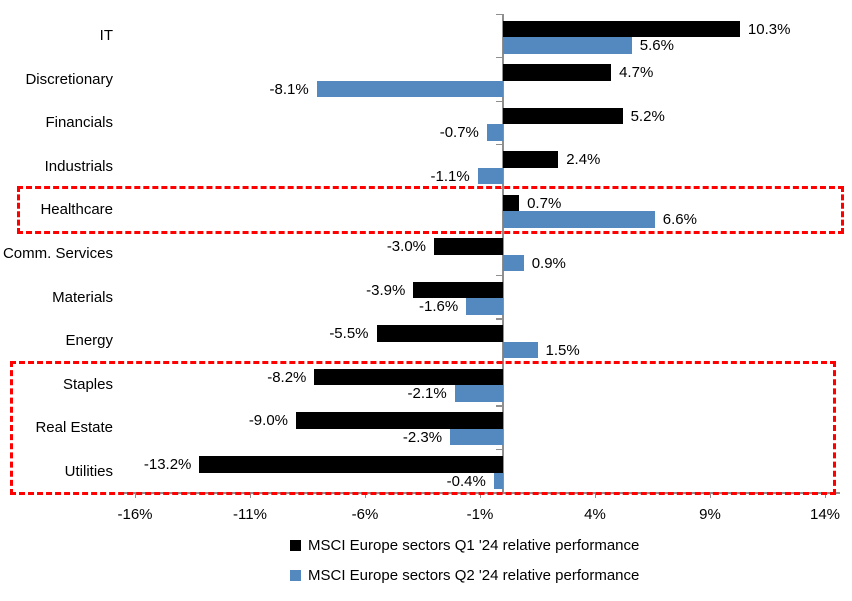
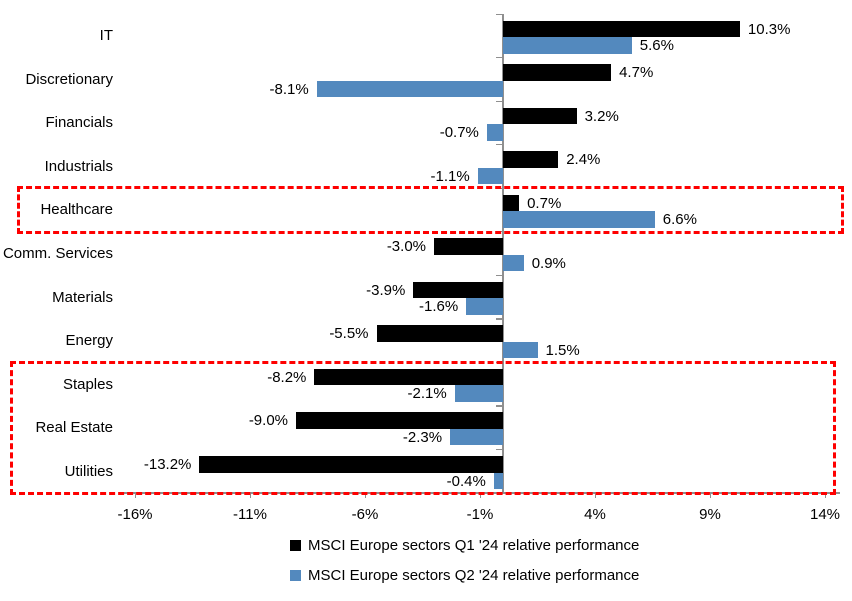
MSCI Europe sectors Q1 '24 relative performance/Financials: 5.2% -> 3.2%
